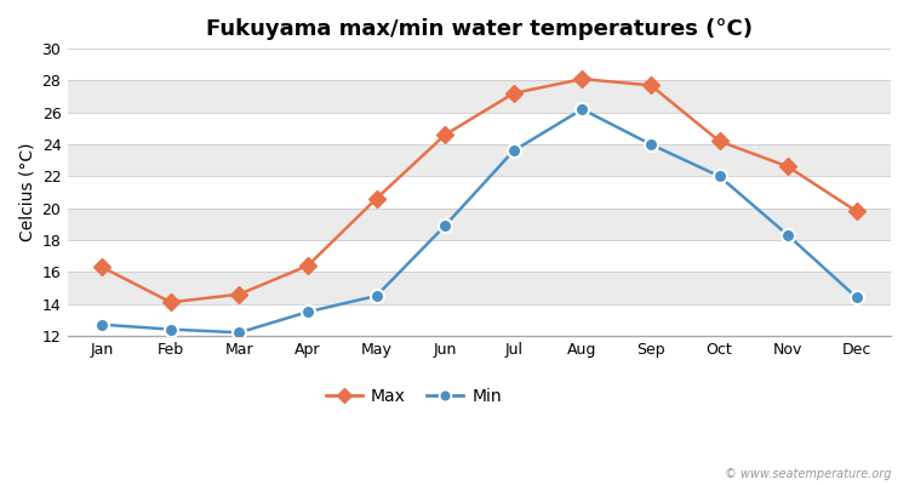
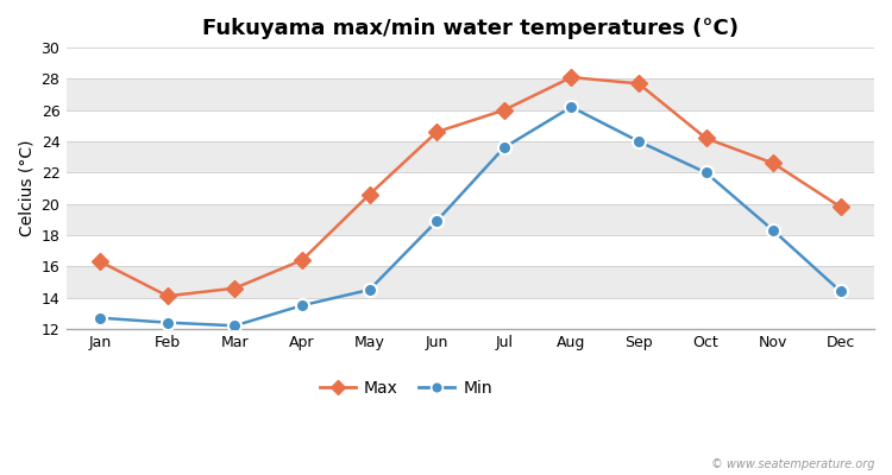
Max/Jul: 27.2 -> 26.0
